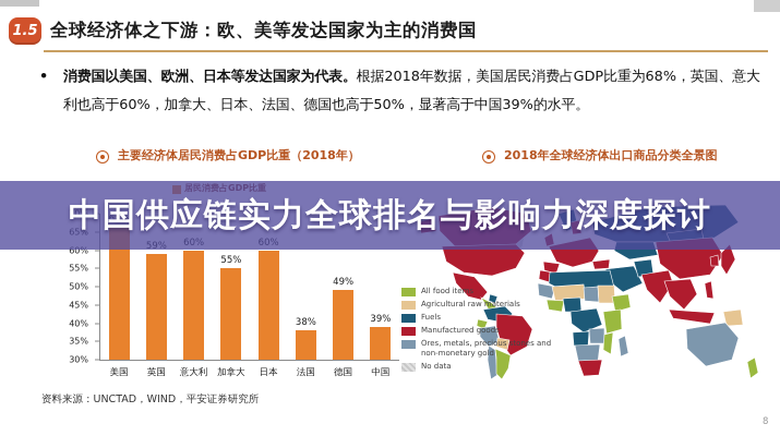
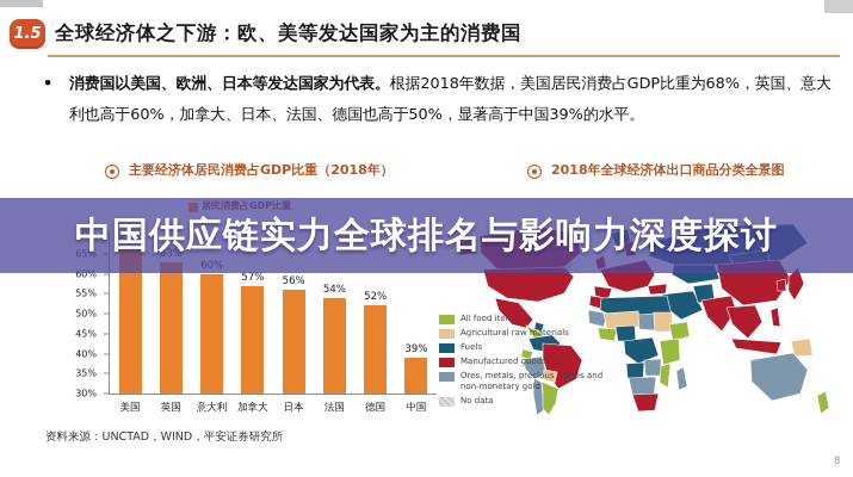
英国: 59% -> 63%
加拿大: 55% -> 57%
日本: 60% -> 56%
法国: 38% -> 54%
德国: 49% -> 52%
